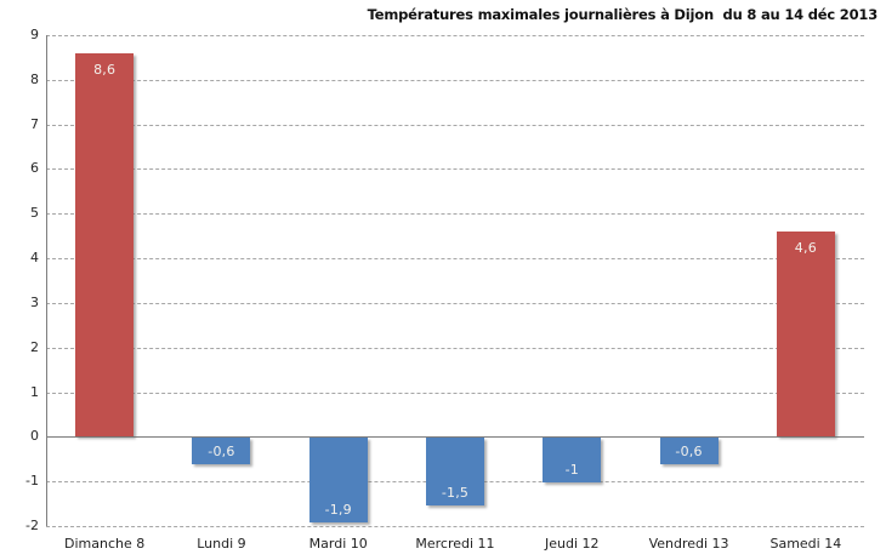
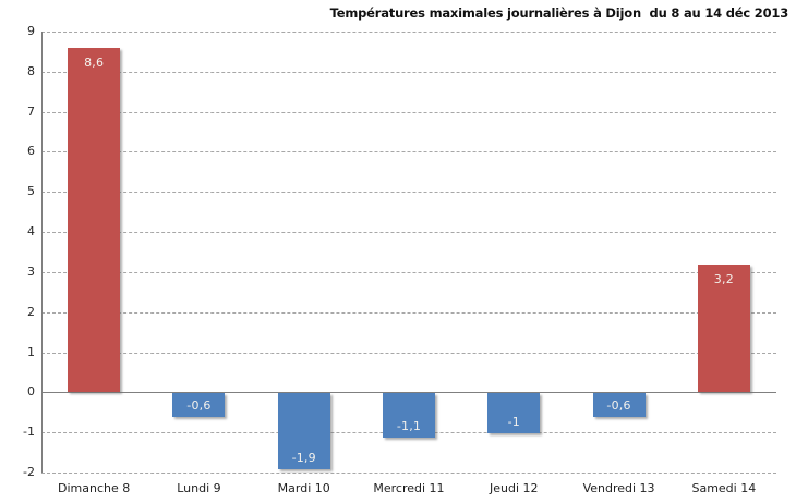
Mercredi 11: -1,5 -> -1,1
Samedi 14: 4,6 -> 3,2
